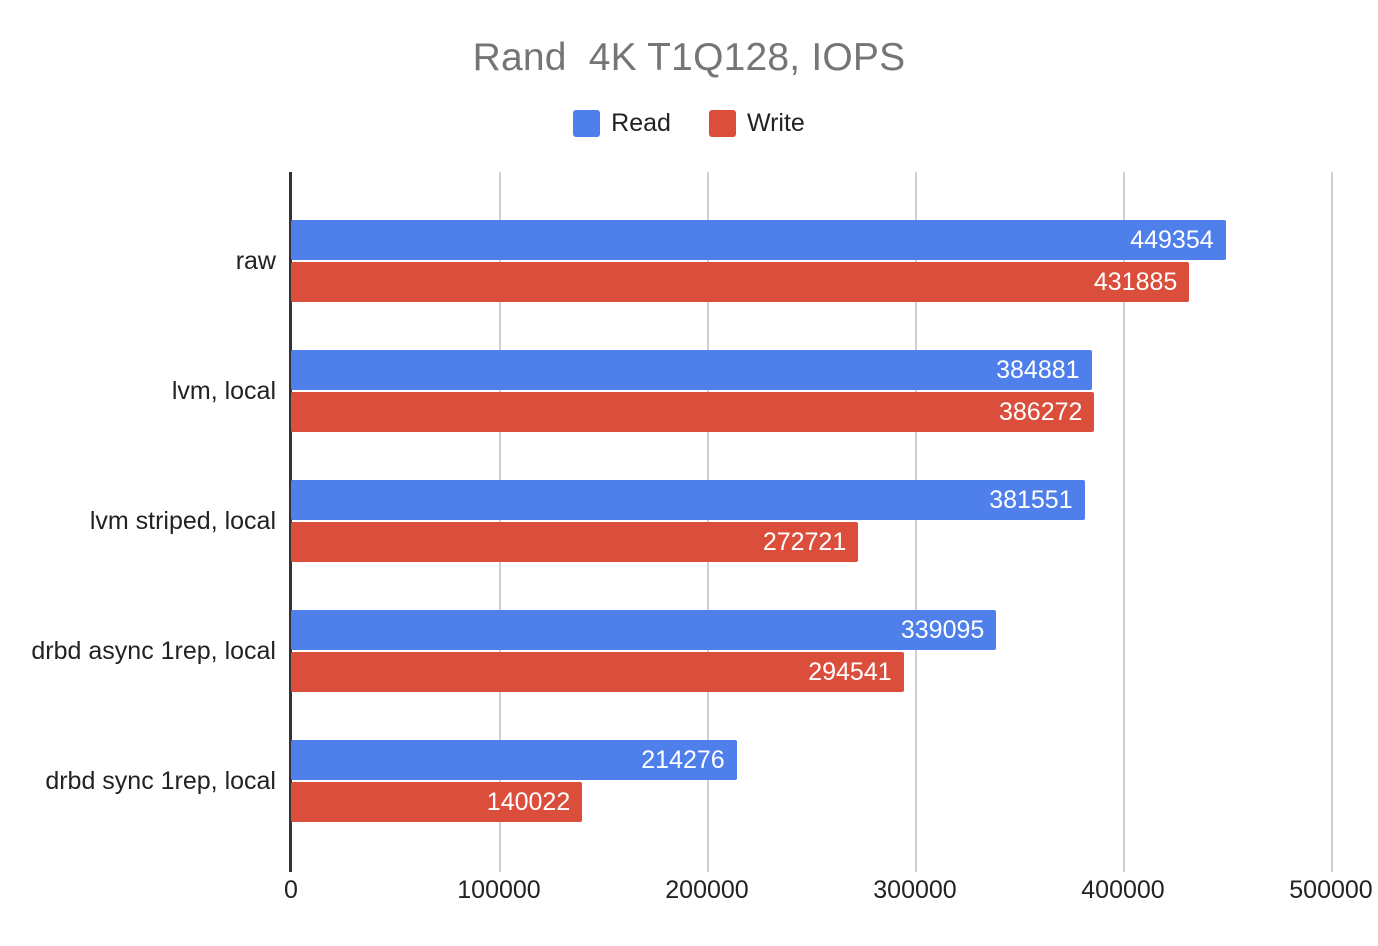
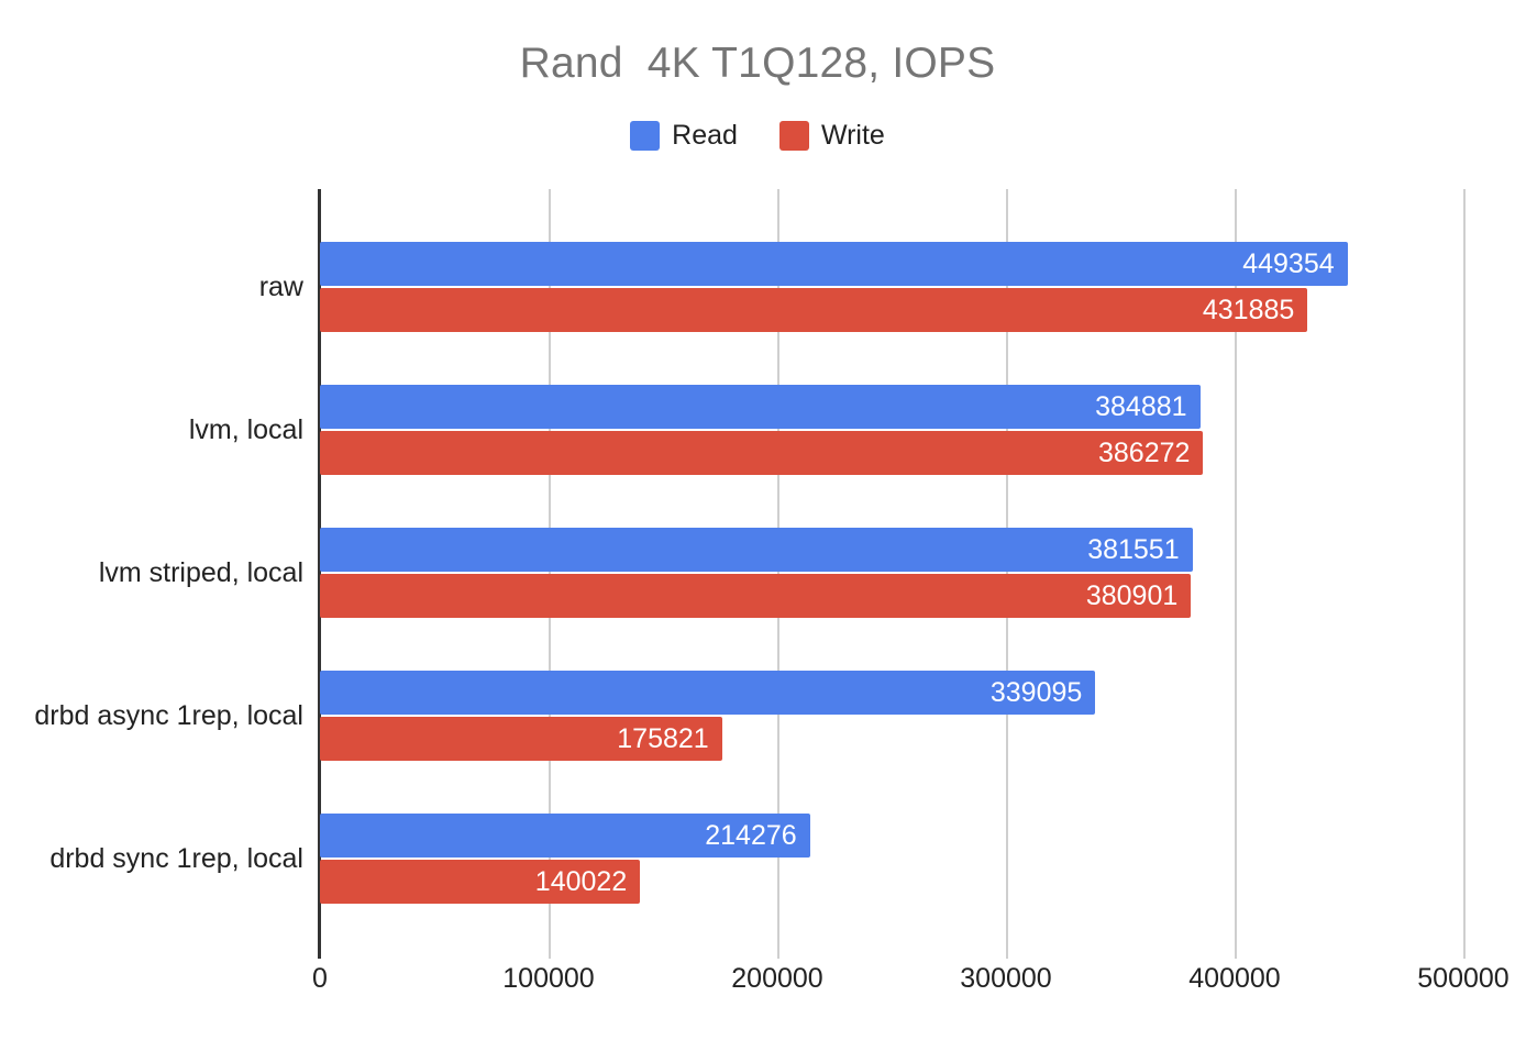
Write/lvm striped, local: 272721 -> 380901
Write/drbd async 1rep, local: 294541 -> 175821
